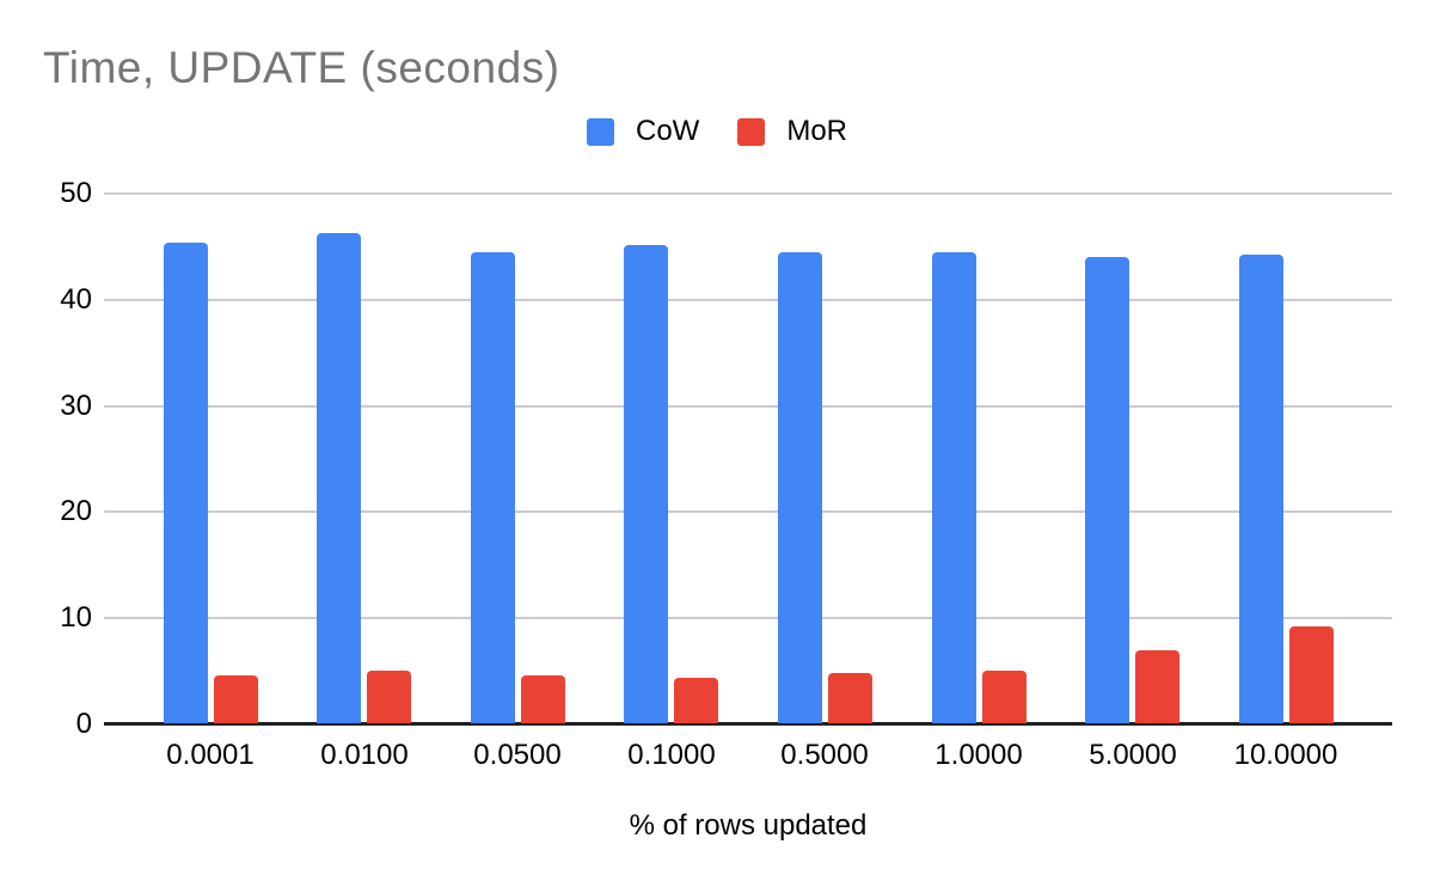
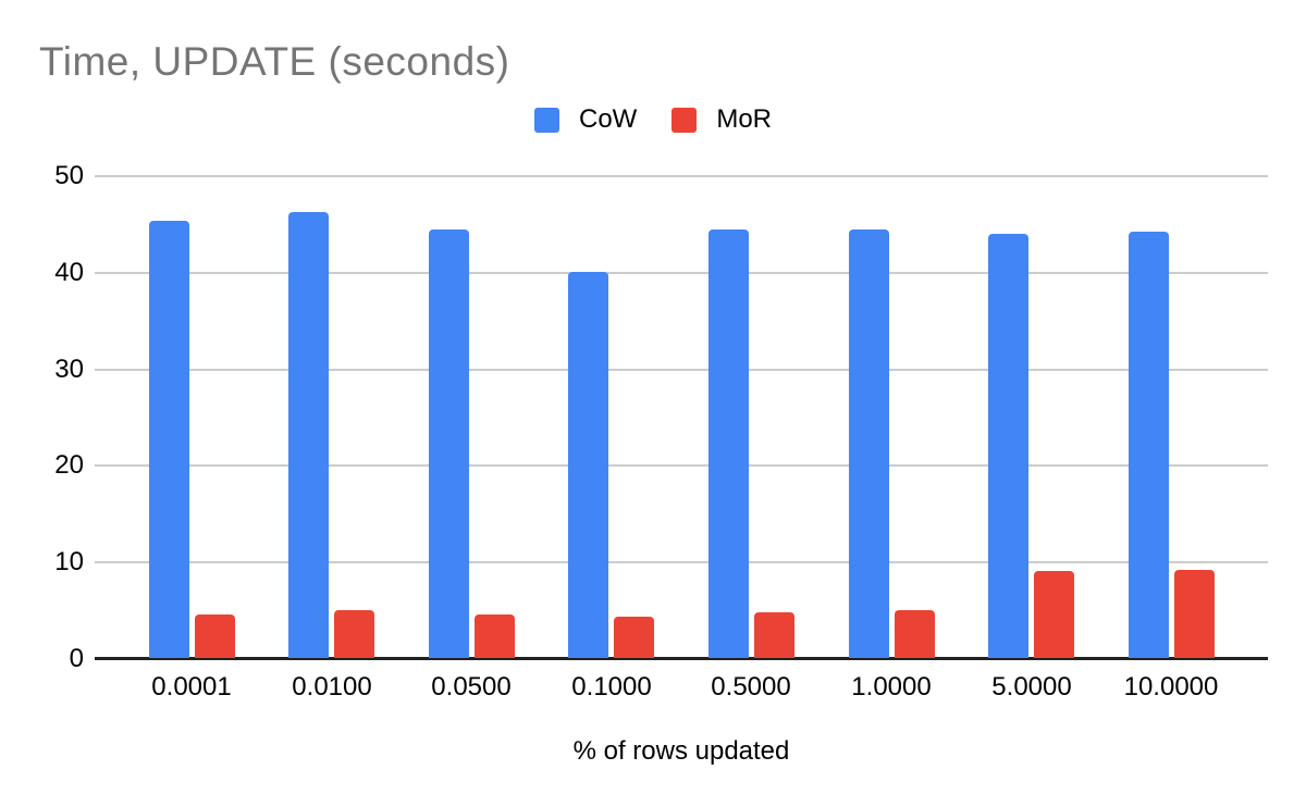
CoW/0.1000: 45 -> 40
MoR/5.0000: 7 -> 9
